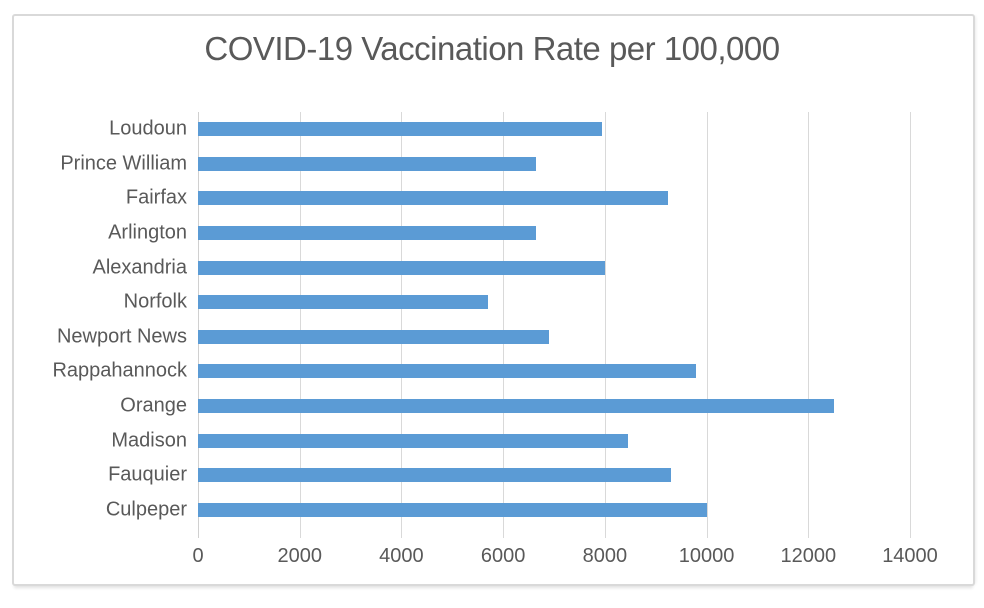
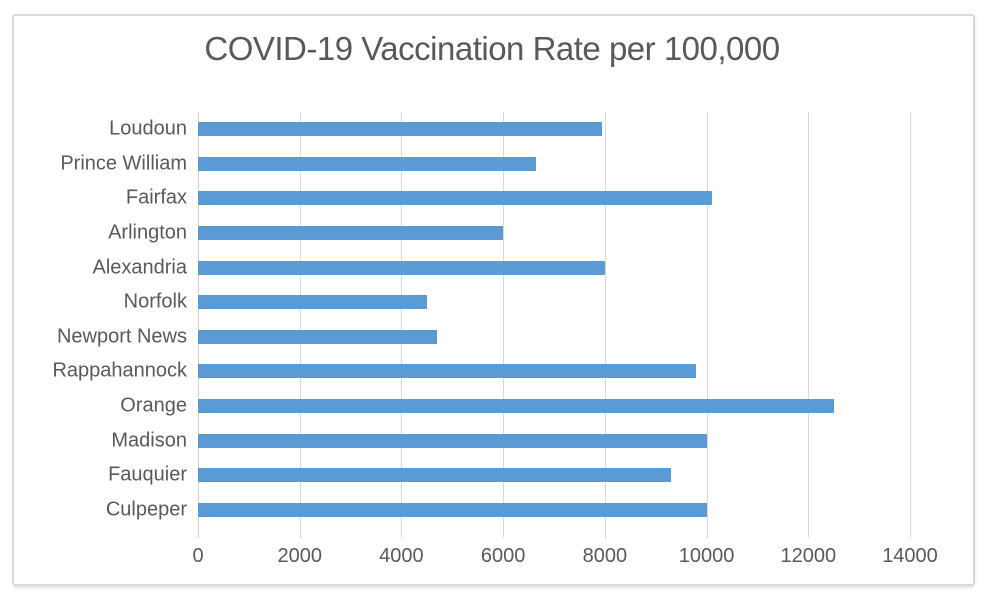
Fairfax: 9200 -> 10100
Arlington: 6600 -> 6000
Norfolk: 5700 -> 4500
Newport News: 6900 -> 4700
Madison: 8400 -> 10000
